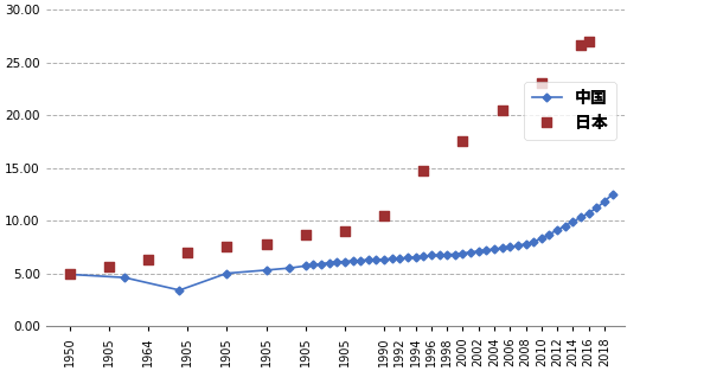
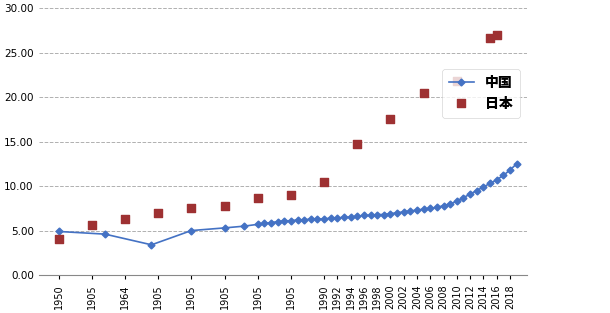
日本/1950: 5.0 -> 4.0
日本/2010: 23.0 -> 21.8
